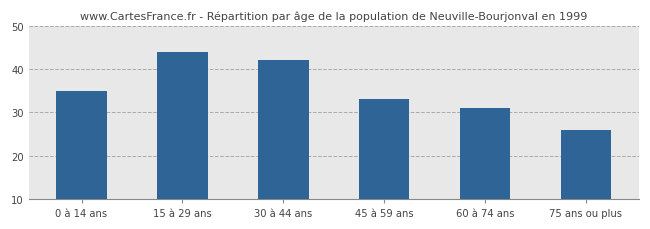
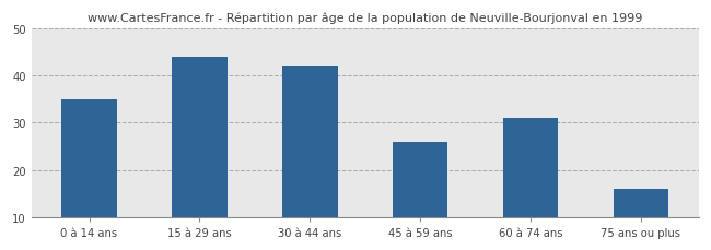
45 à 59 ans: 33 -> 26
75 ans ou plus: 26 -> 16
